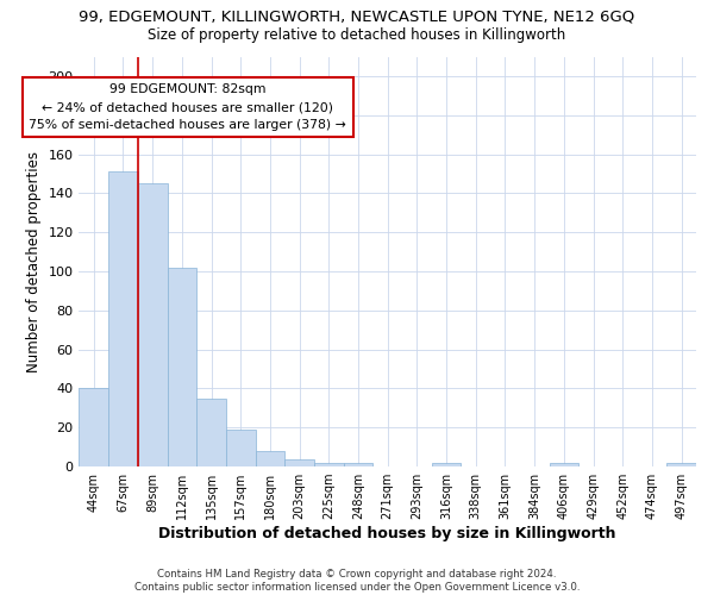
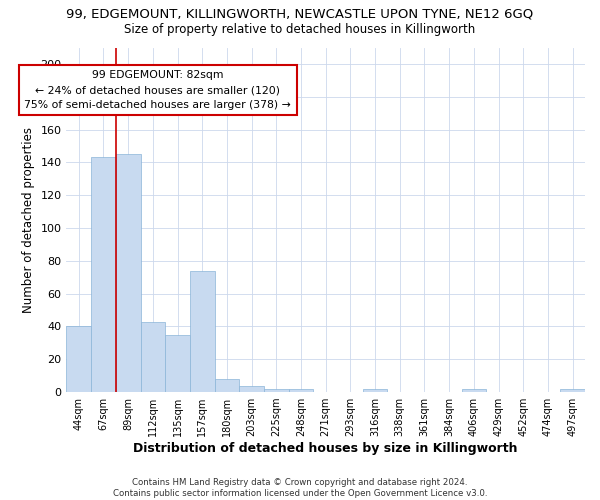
67sqm: 151 -> 143
112sqm: 102 -> 43
157sqm: 19 -> 74
